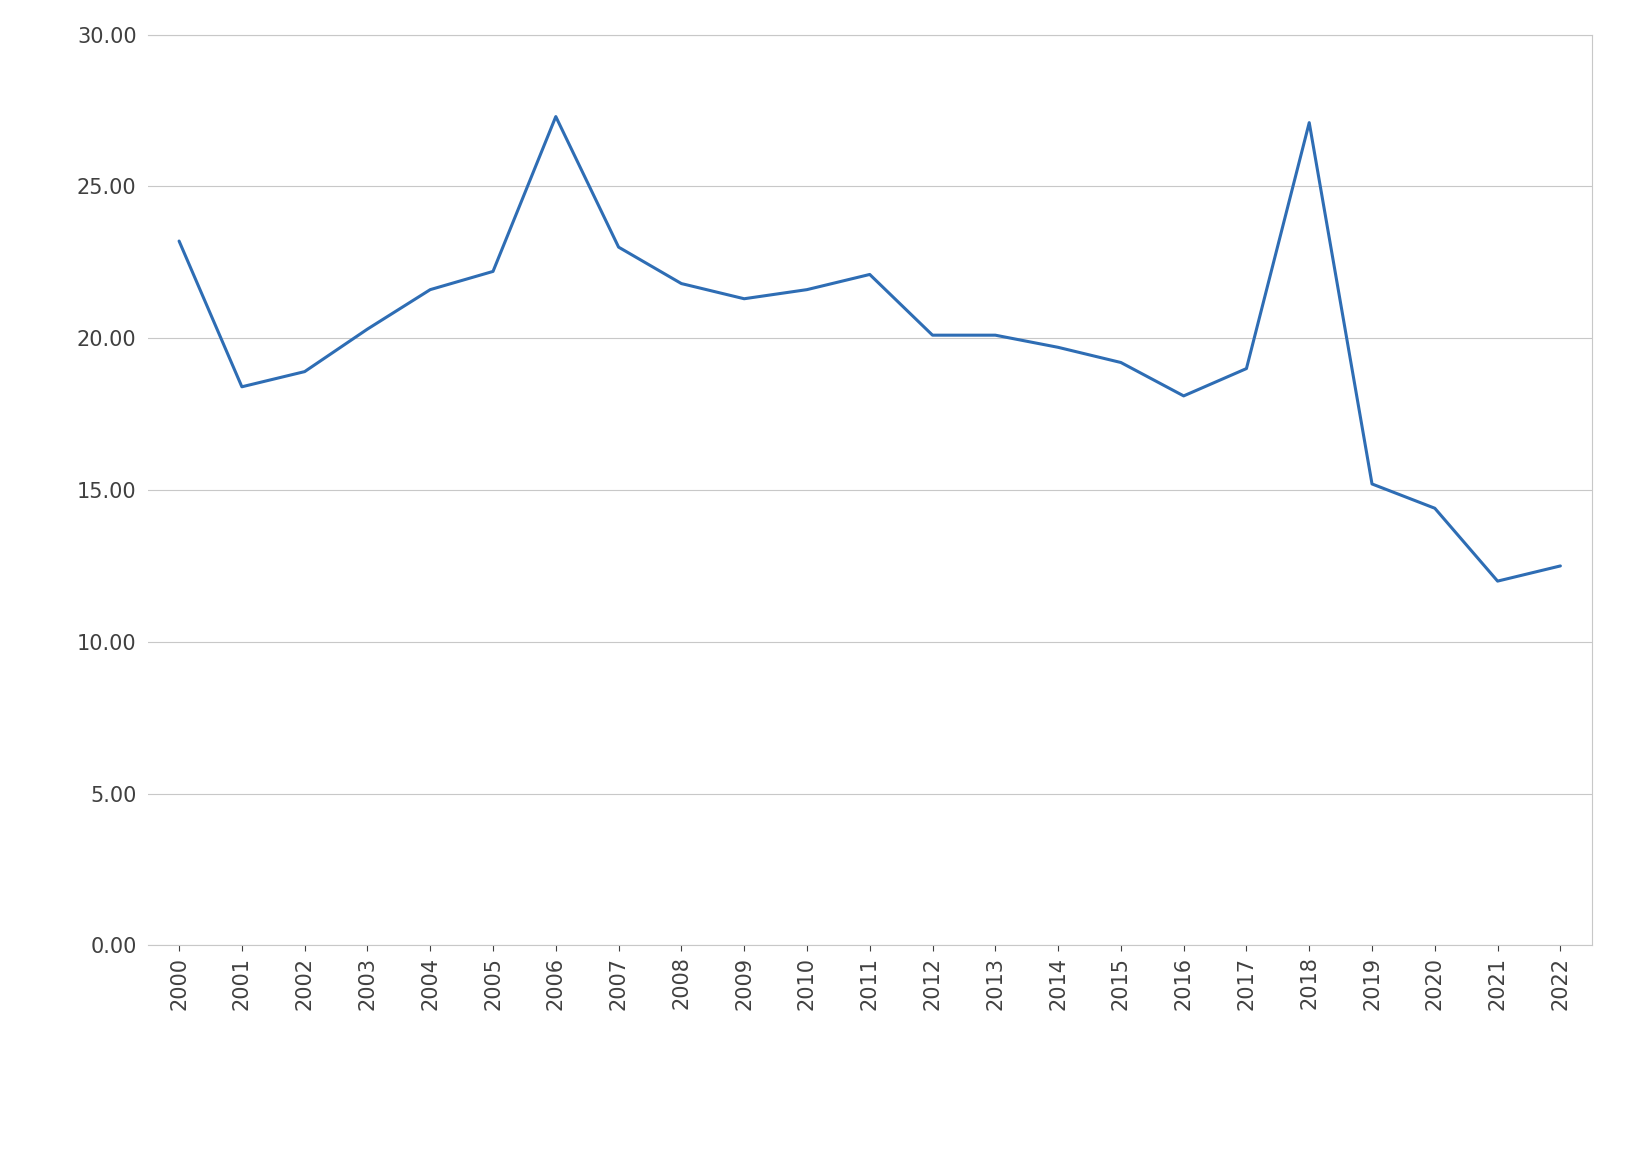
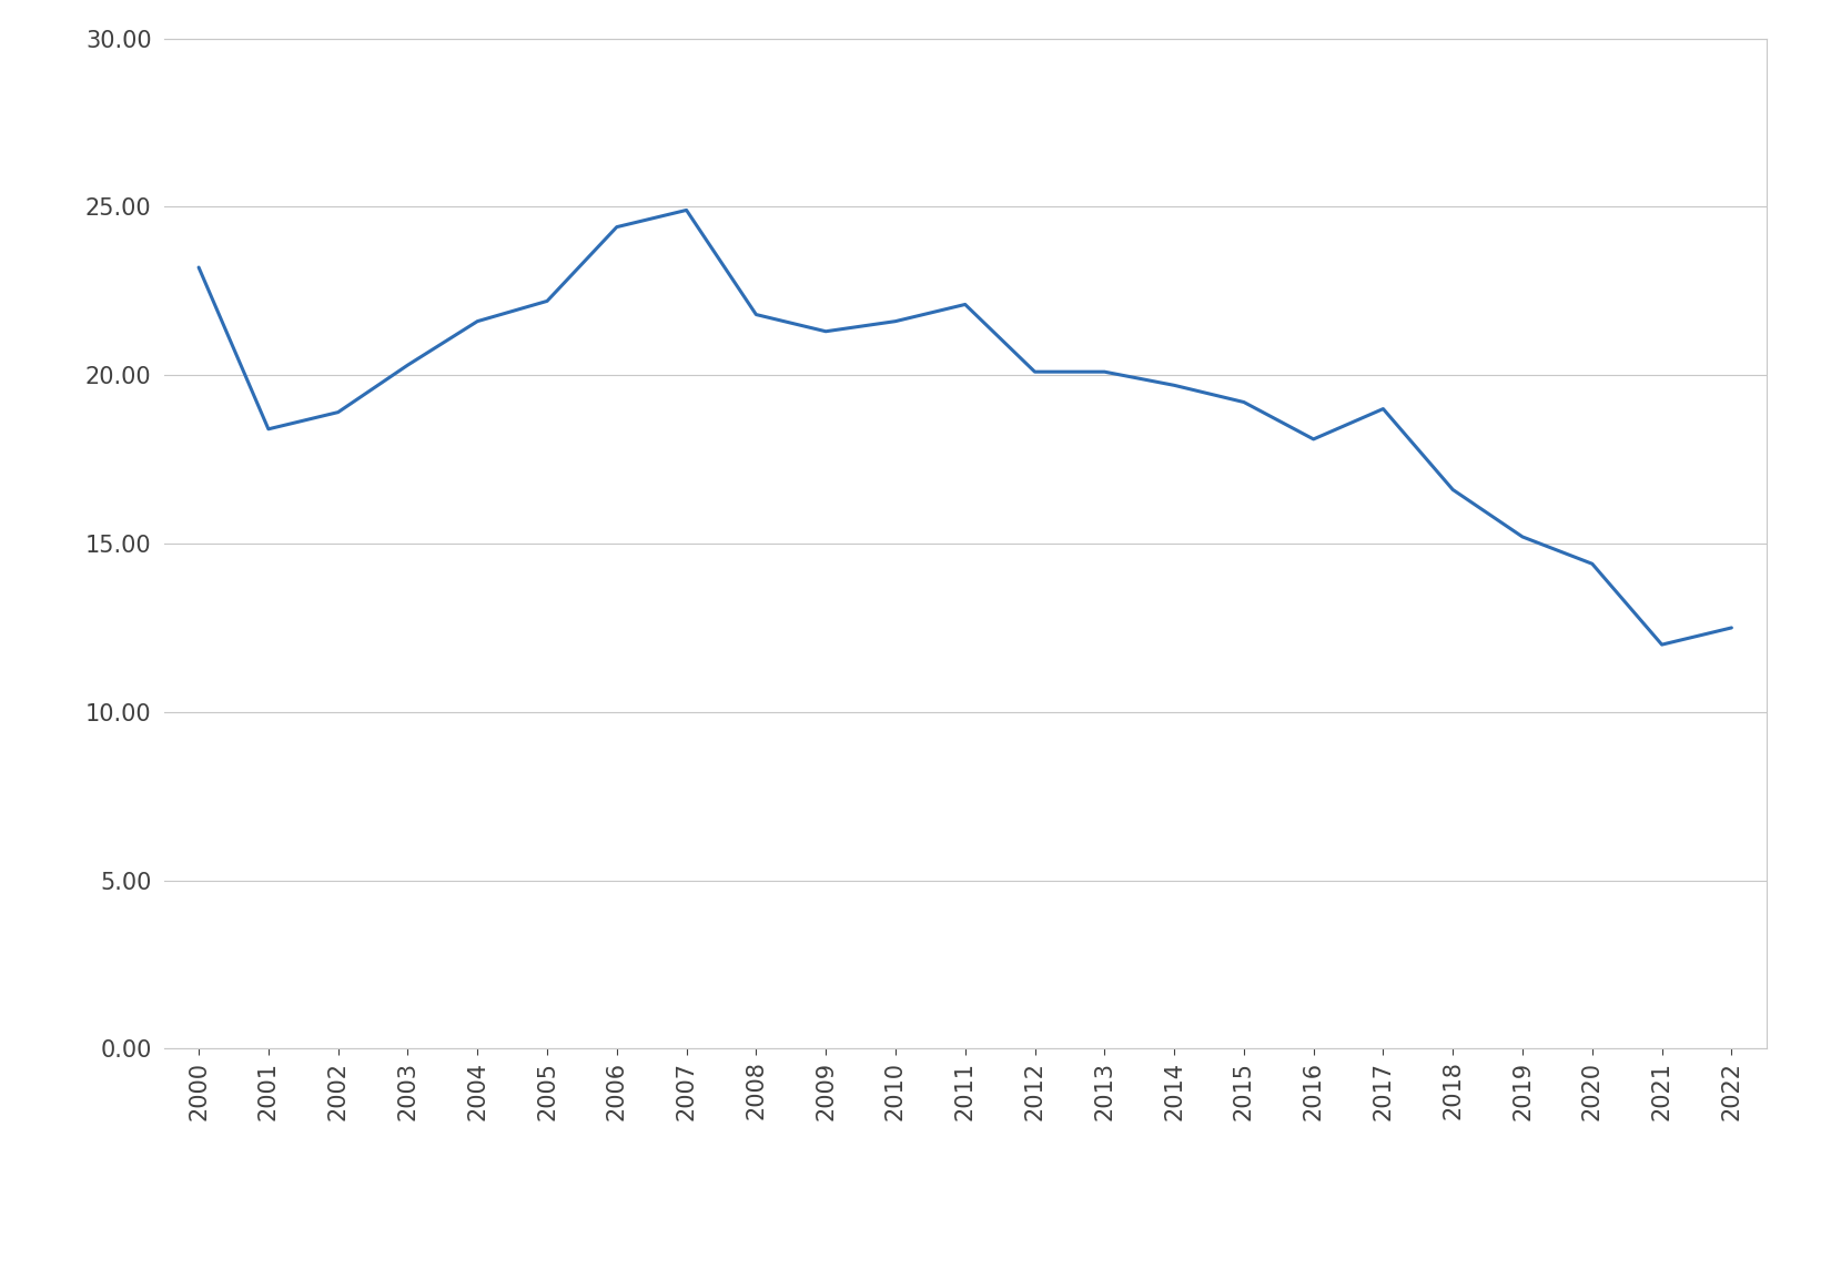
2006: 27.3 -> 24.4
2007: 23.0 -> 24.9
2018: 27.1 -> 16.6
